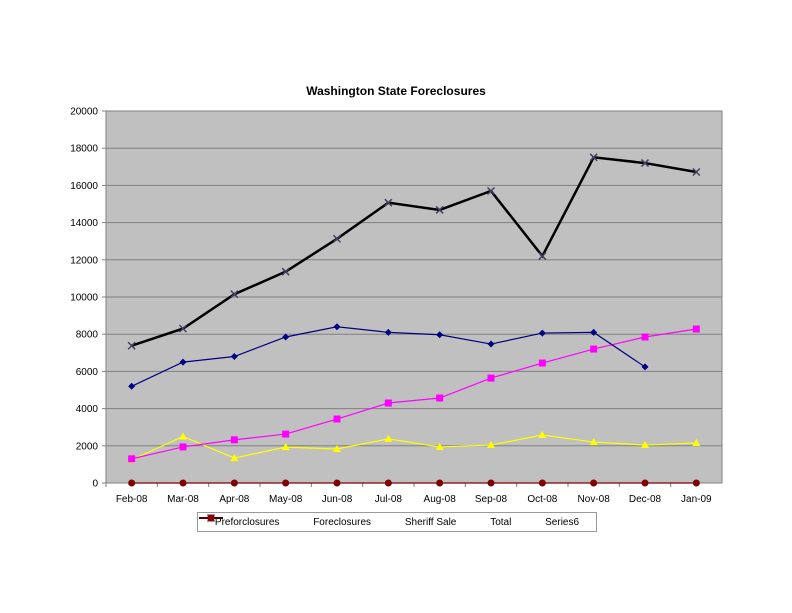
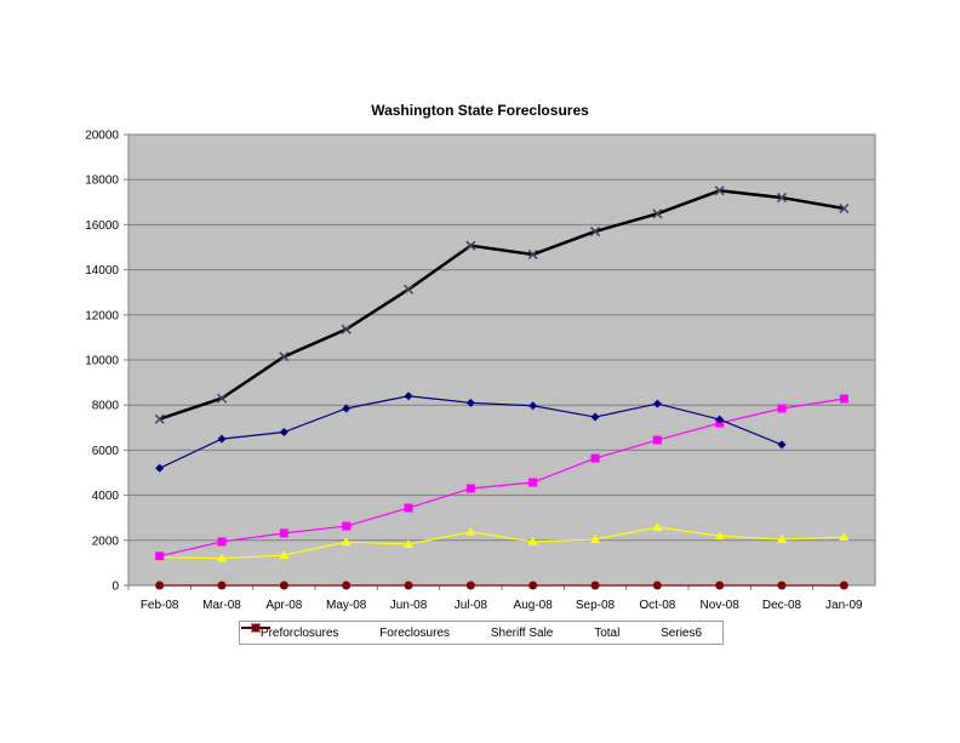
Sheriff Sale/Mar-08: 2500 -> 1200
Total/Oct-08: 12200 -> 16500
Preforclosures/Nov-08: 8100 -> 7400
